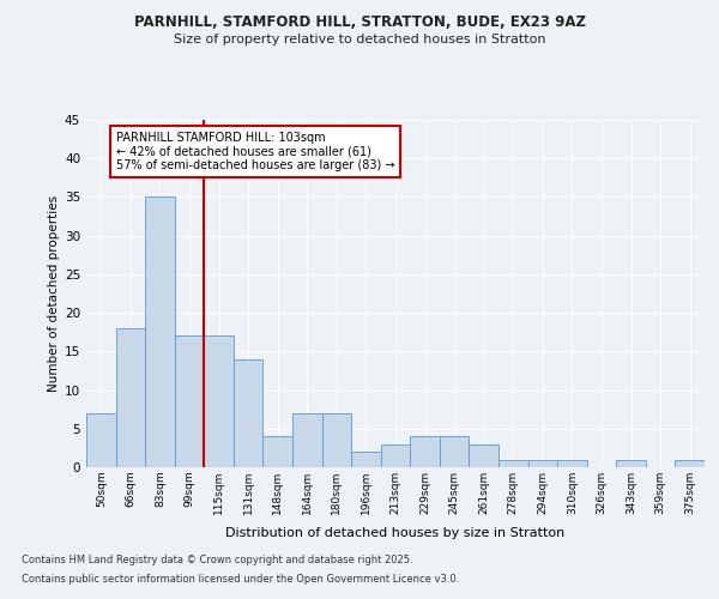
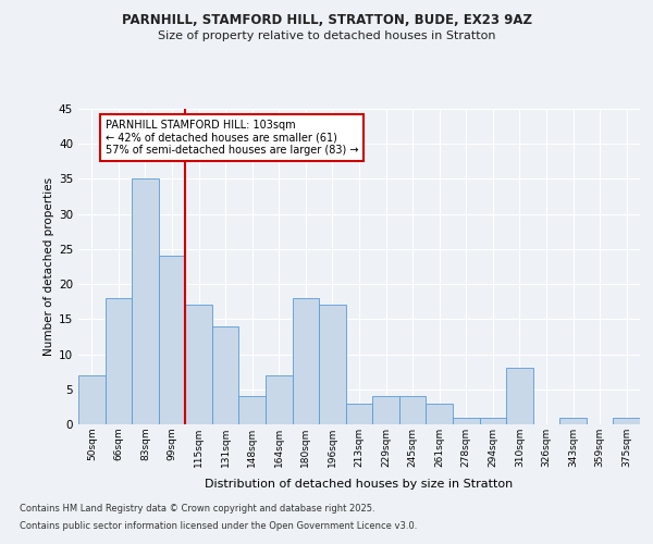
99sqm: 17 -> 24
180sqm: 7 -> 18
196sqm: 2 -> 17
310sqm: 1 -> 8
